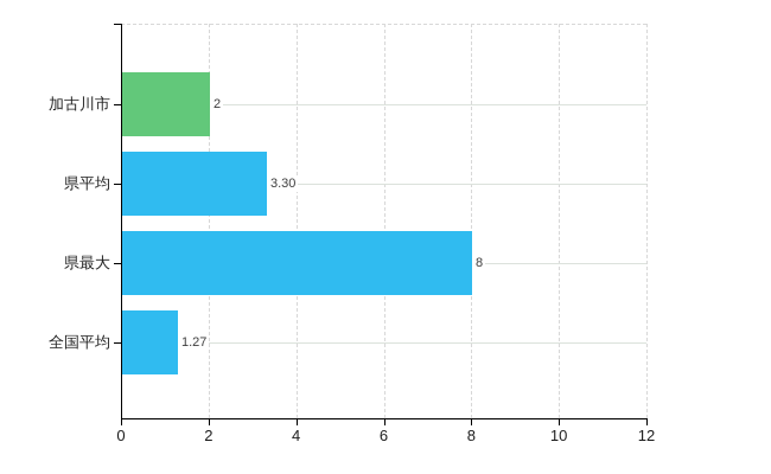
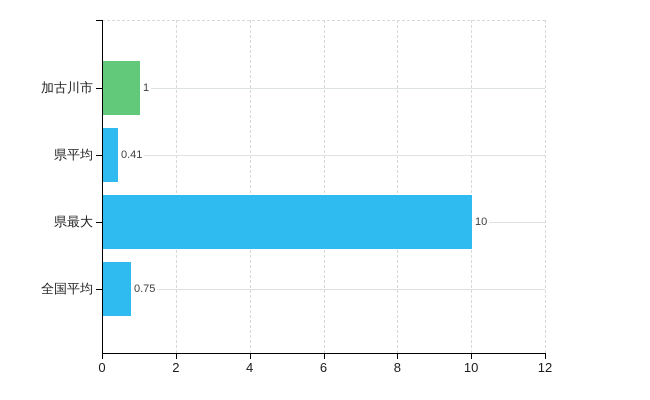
加古川市: 2 -> 1
県平均: 3.30 -> 0.41
県最大: 8 -> 10
全国平均: 1.27 -> 0.75
